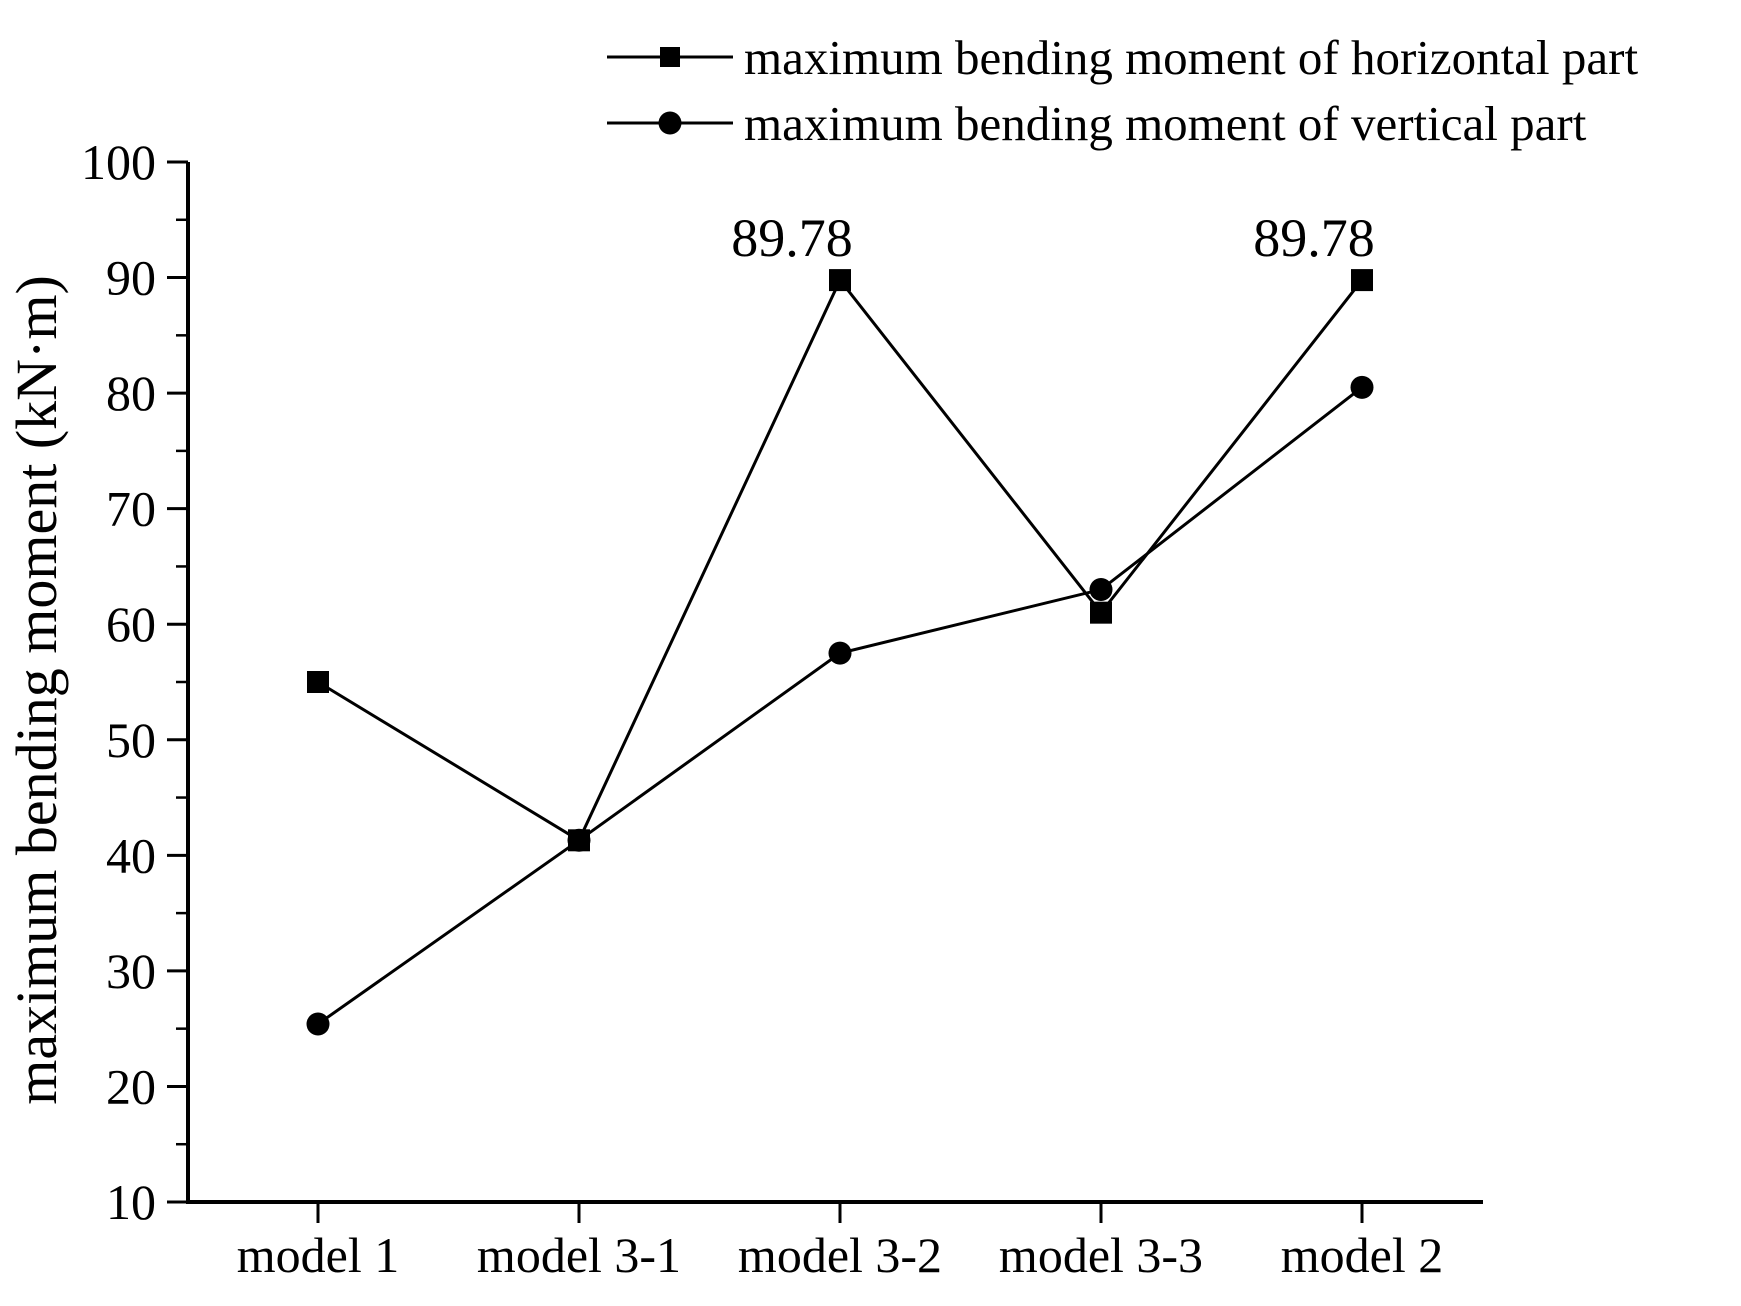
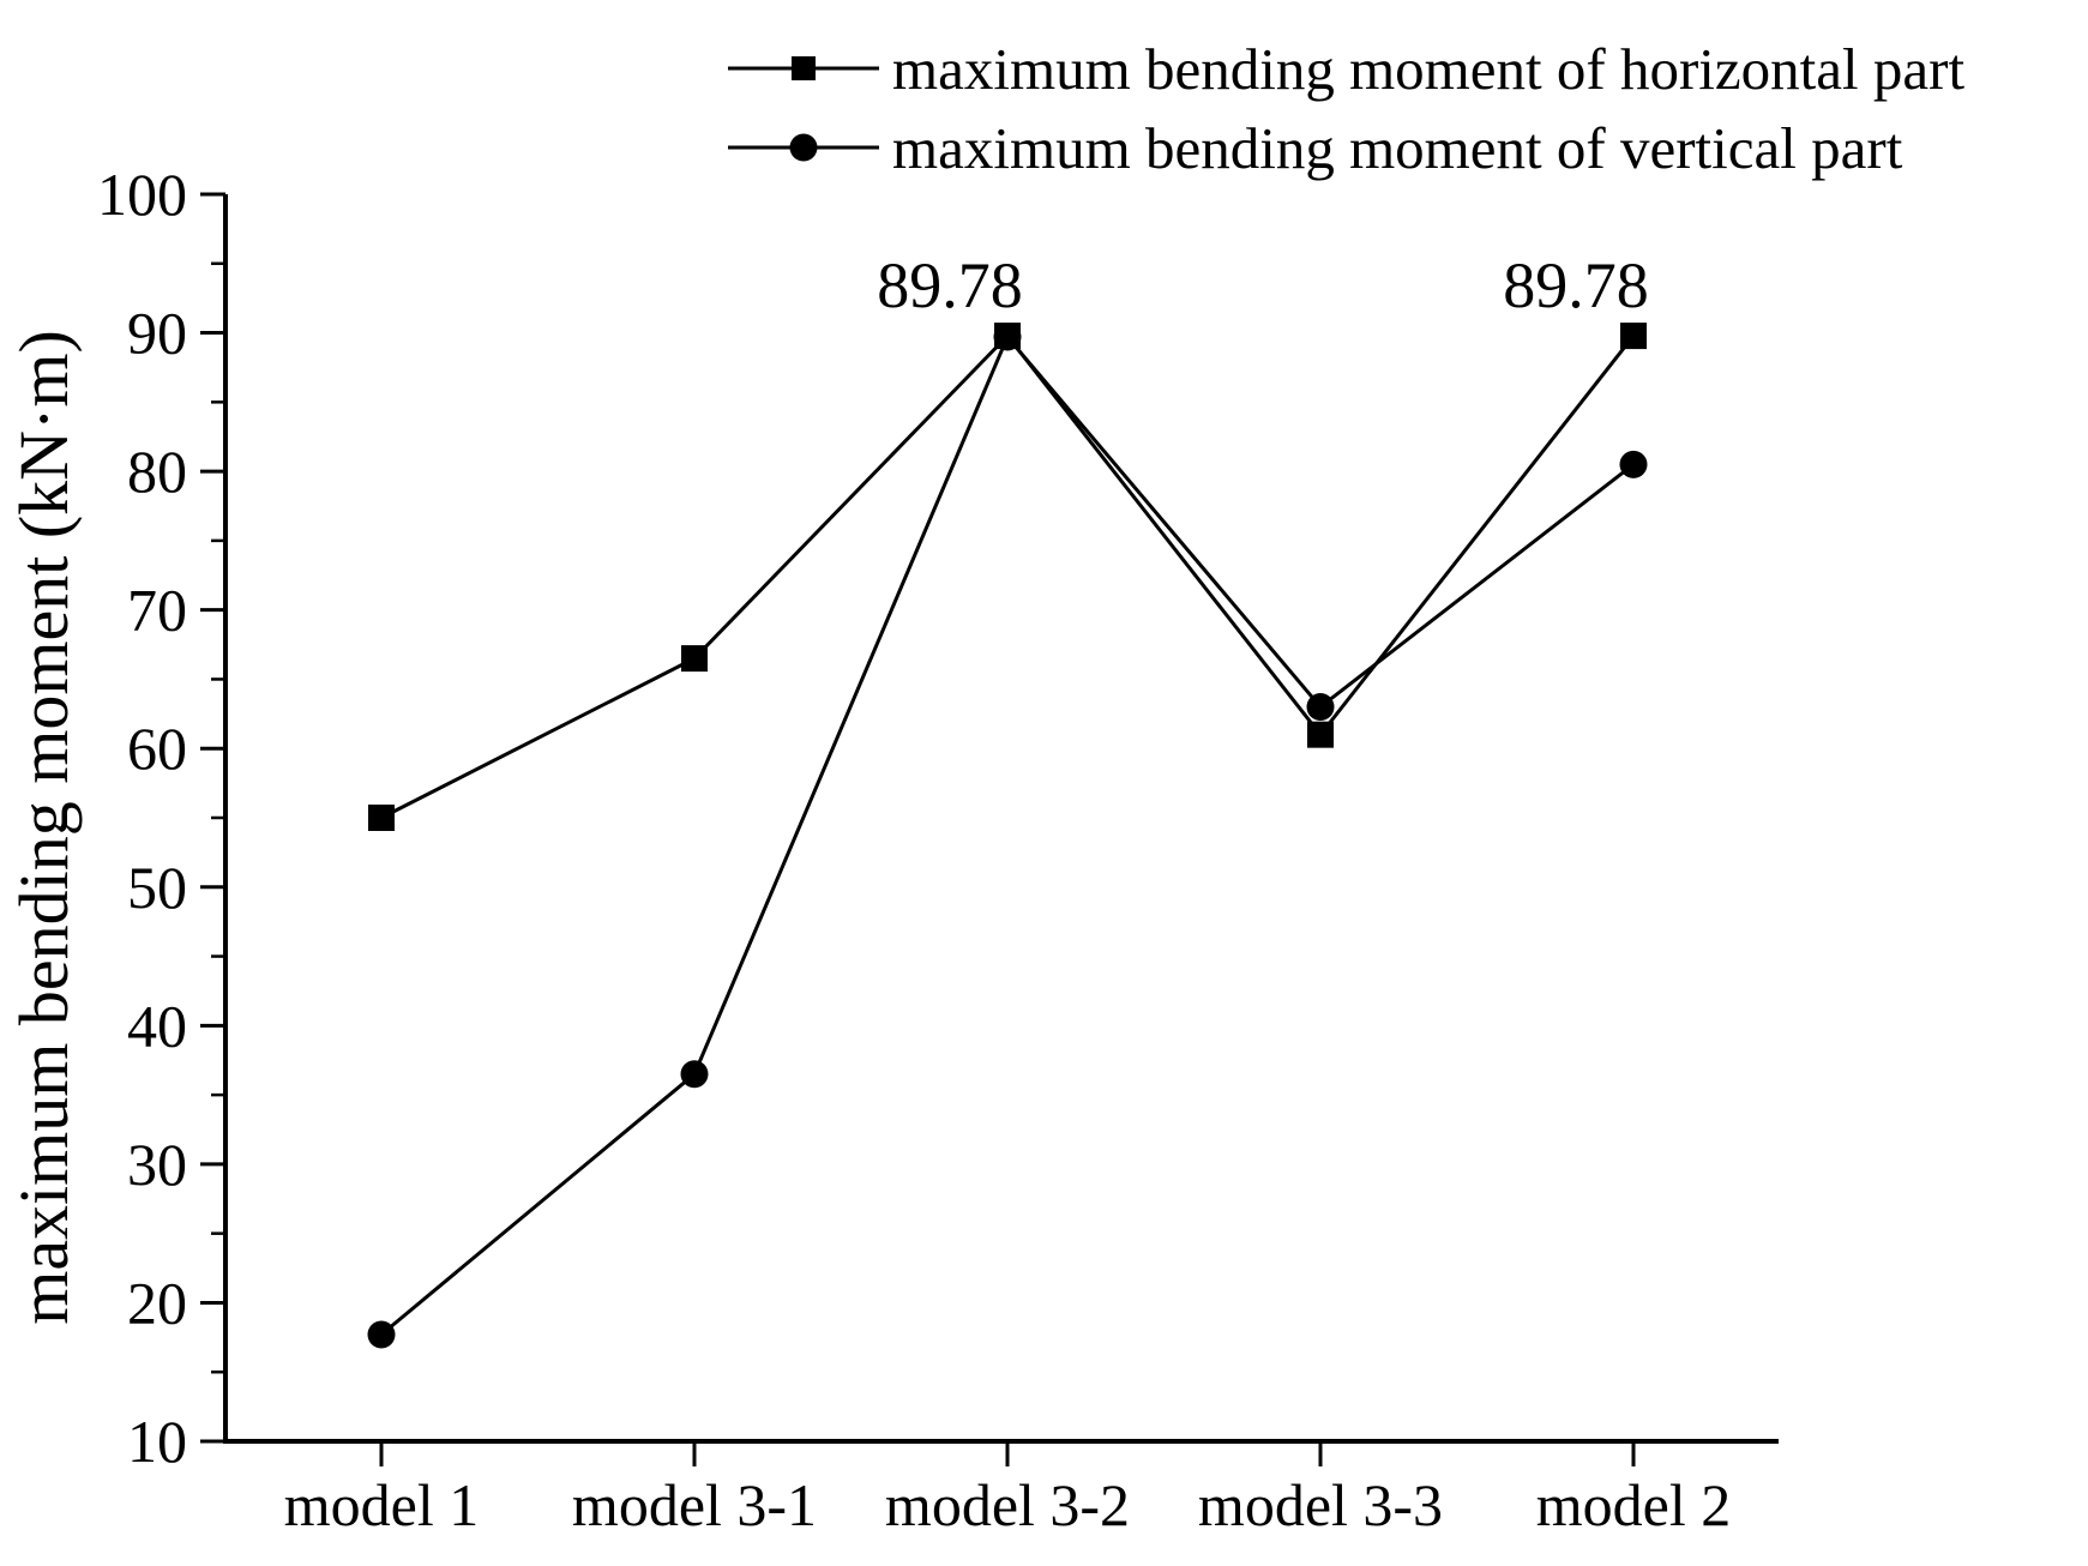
maximum bending moment of vertical part/model 1: 25.4 -> 17.7
maximum bending moment of horizontal part/model 3-1: 41.3 -> 66.5
maximum bending moment of vertical part/model 3-1: 41.3 -> 36.5
maximum bending moment of vertical part/model 3-2: 57.5 -> 89.7
